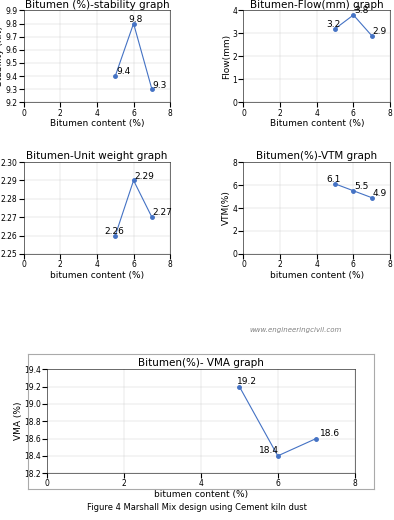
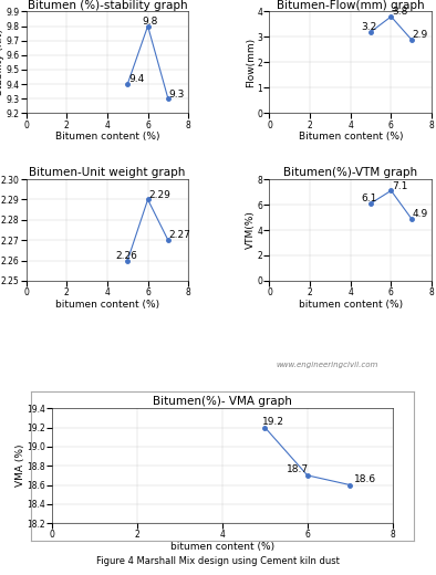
Bitumen(%)-VTM graph/6: 5.5 -> 7.1
Bitumen(%)- VMA graph/6: 18.4 -> 18.7
